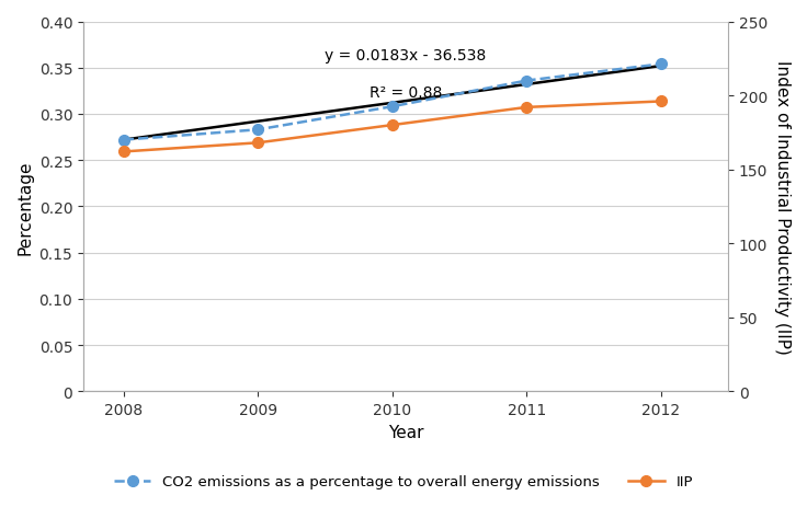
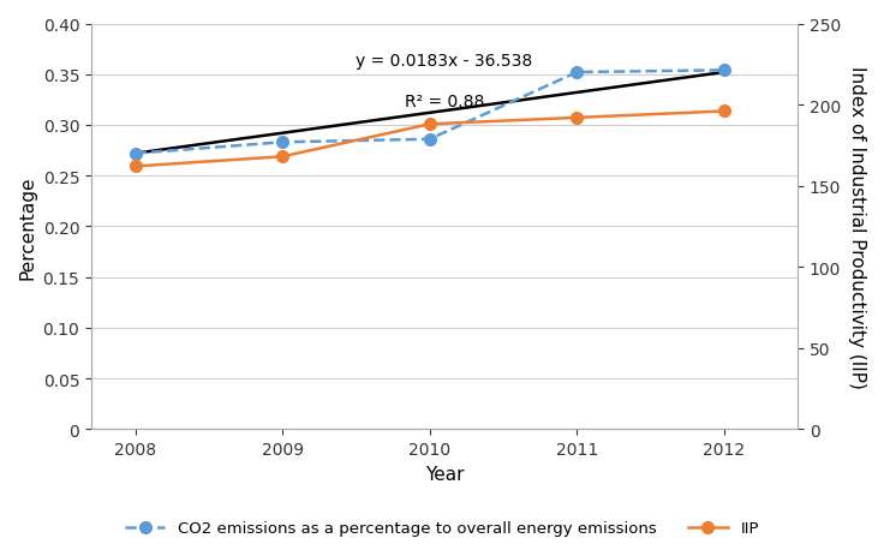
CO2 emissions as a percentage to overall energy emissions/2010: 0.308 -> 0.286
IIP/2010: 180 -> 188
CO2 emissions as a percentage to overall energy emissions/2011: 0.336 -> 0.352
